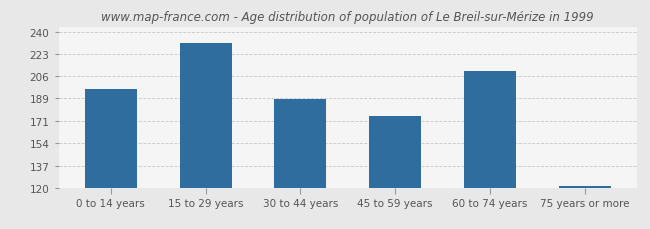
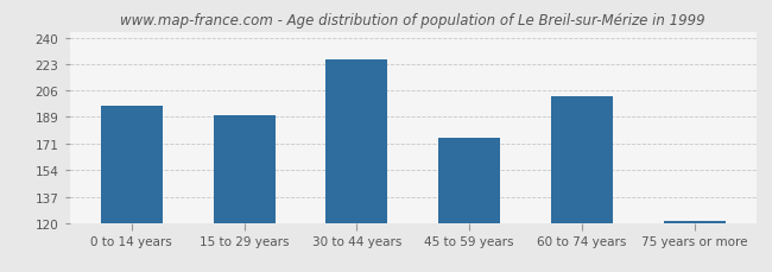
15 to 29 years: 231 -> 190
30 to 44 years: 188 -> 226
60 to 74 years: 210 -> 202
